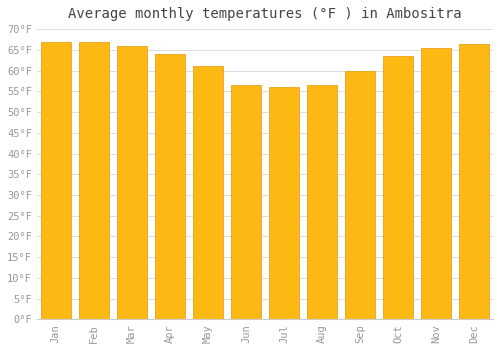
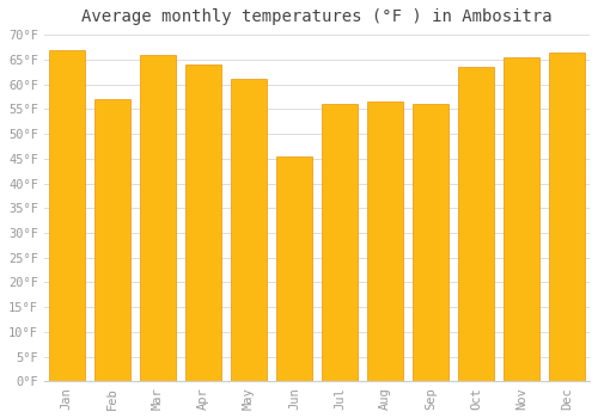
Feb: 67.0°F -> 57.0°F
Jun: 56.5°F -> 45.5°F
Sep: 60.0°F -> 56.0°F
